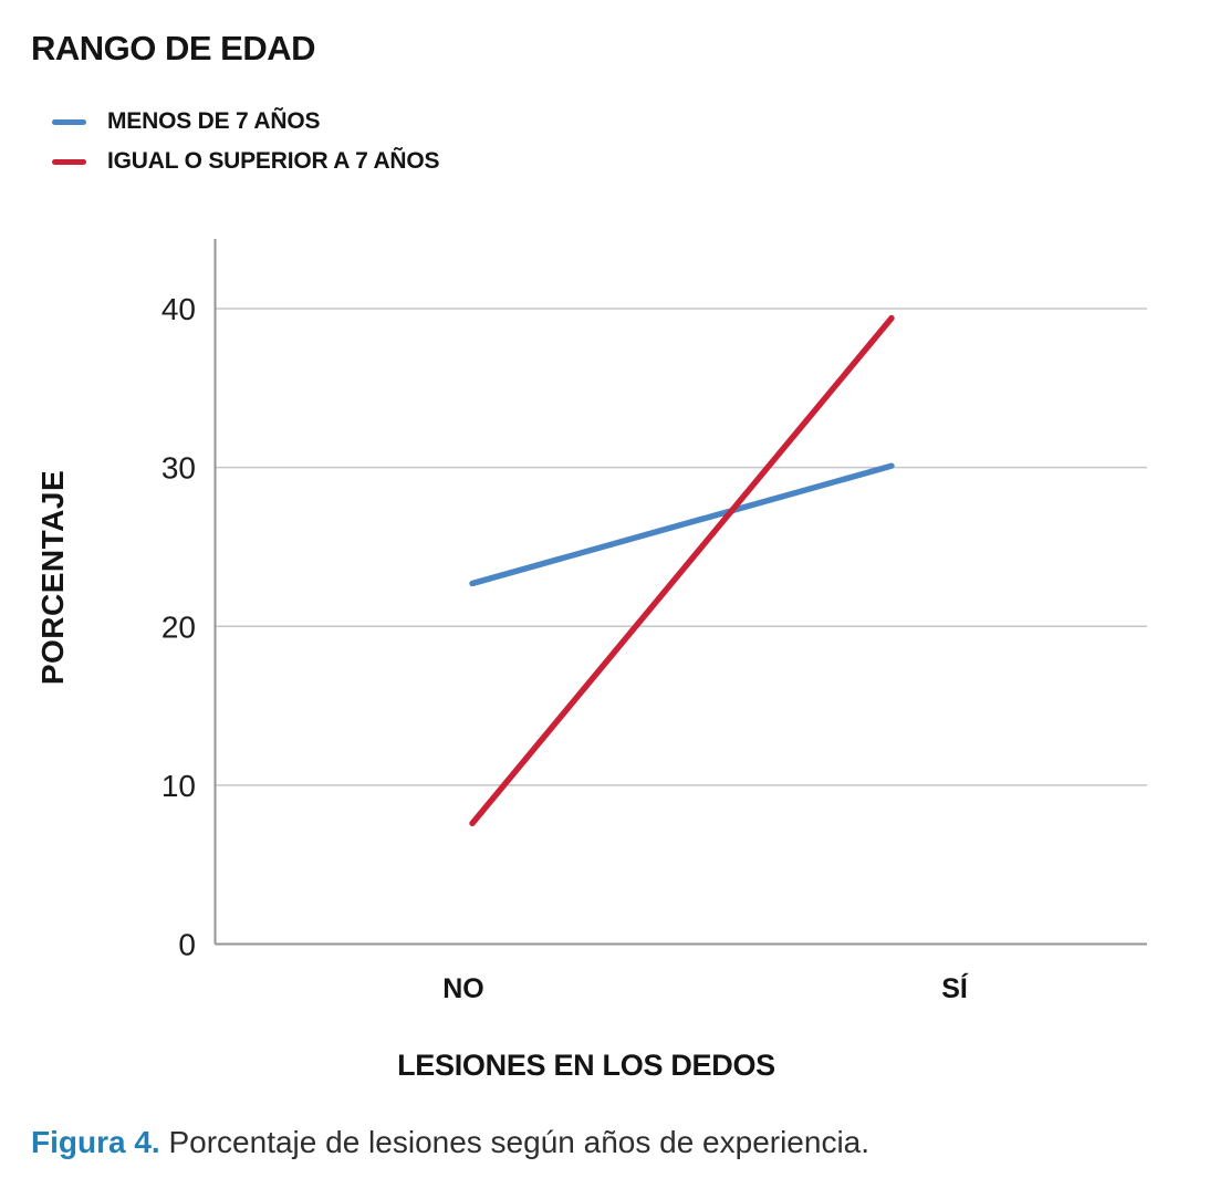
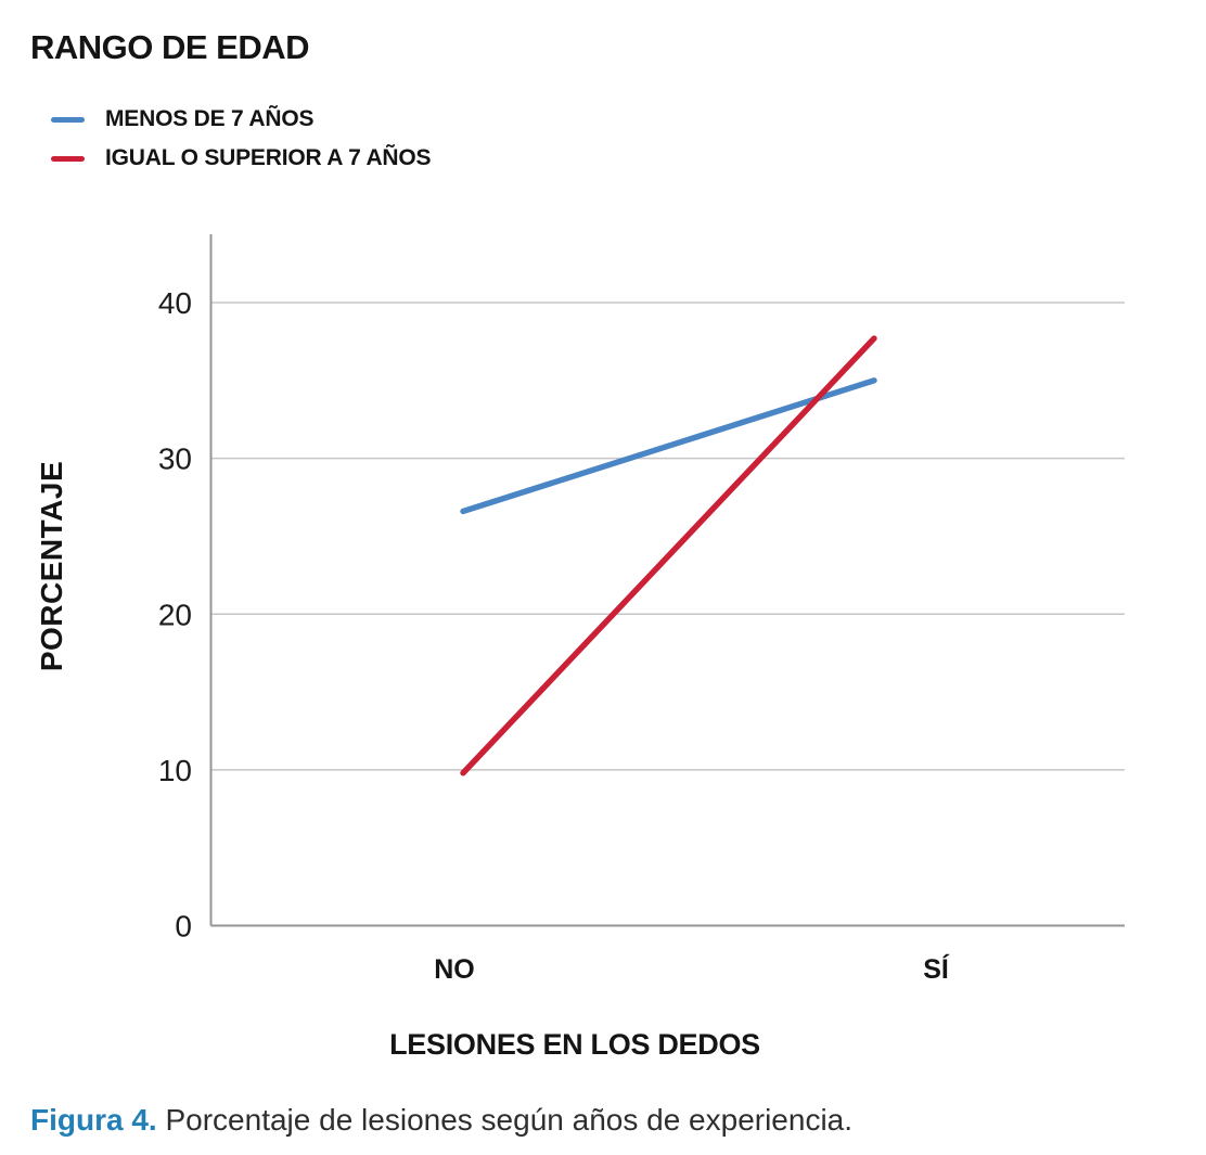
MENOS DE 7 AÑOS/NO: 22.7 -> 26.6
IGUAL O SUPERIOR A 7 AÑOS/NO: 7.6 -> 9.8
MENOS DE 7 AÑOS/SÍ: 30.1 -> 35.0
IGUAL O SUPERIOR A 7 AÑOS/SÍ: 39.4 -> 37.7
